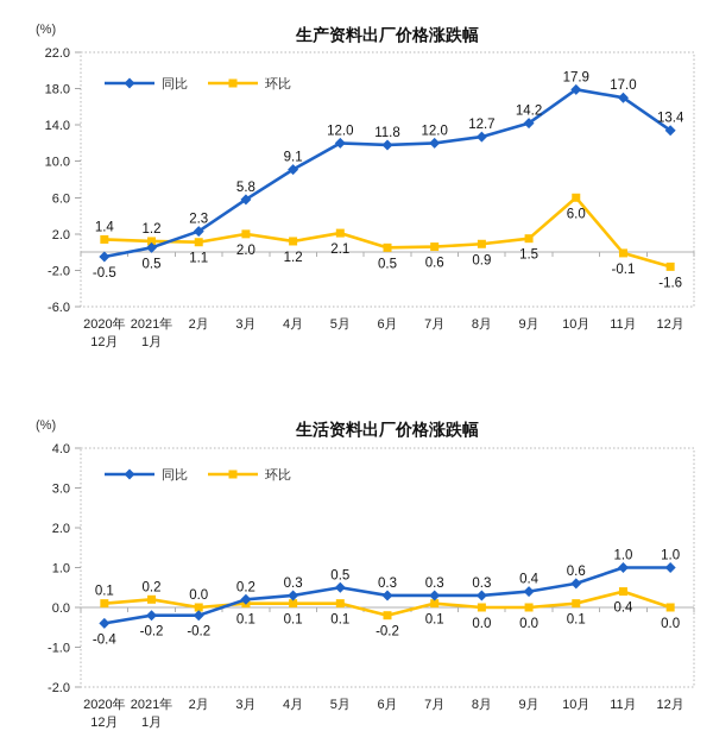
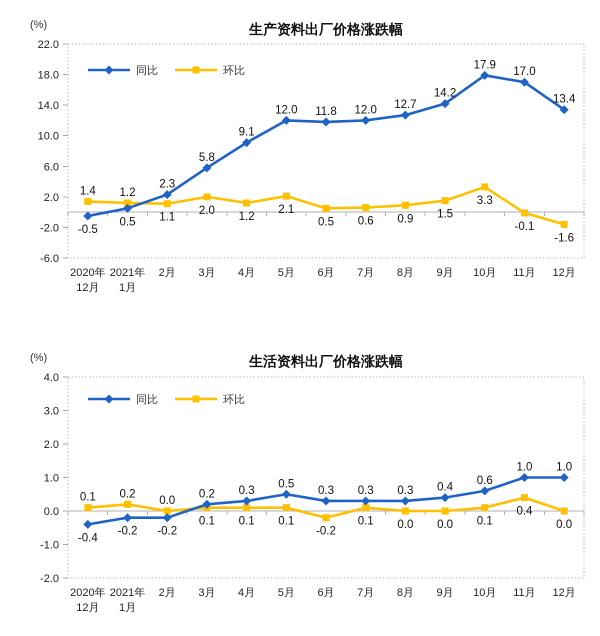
生产资料出厂价格涨跌幅/环比/10月: 6.0 -> 3.3
